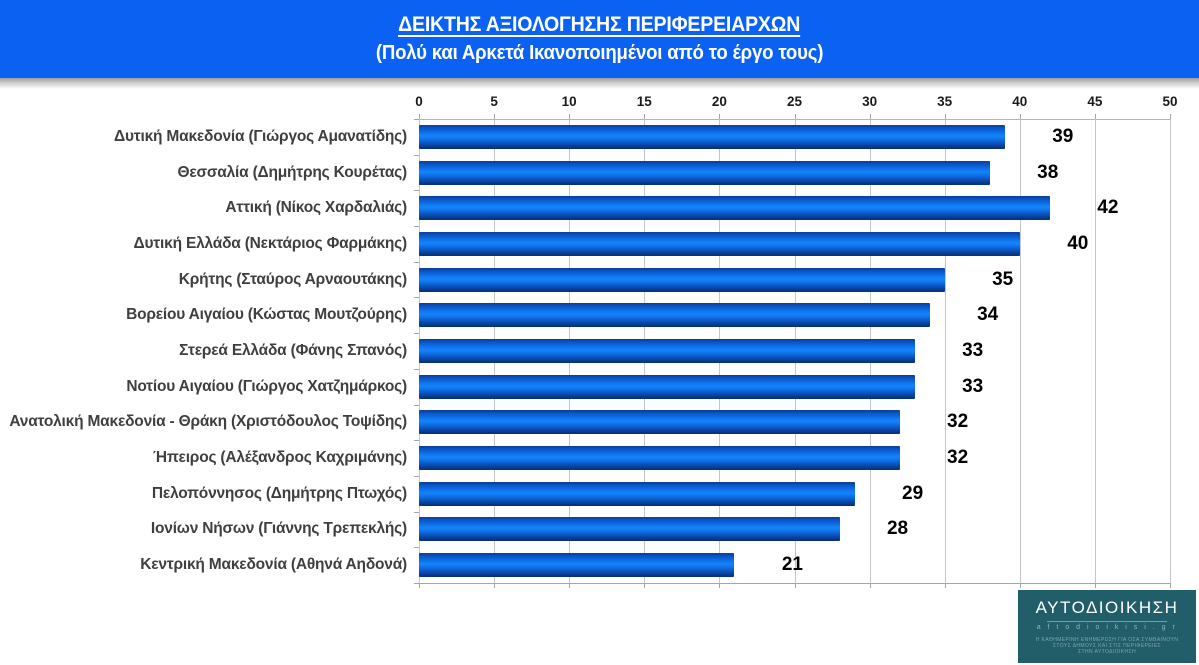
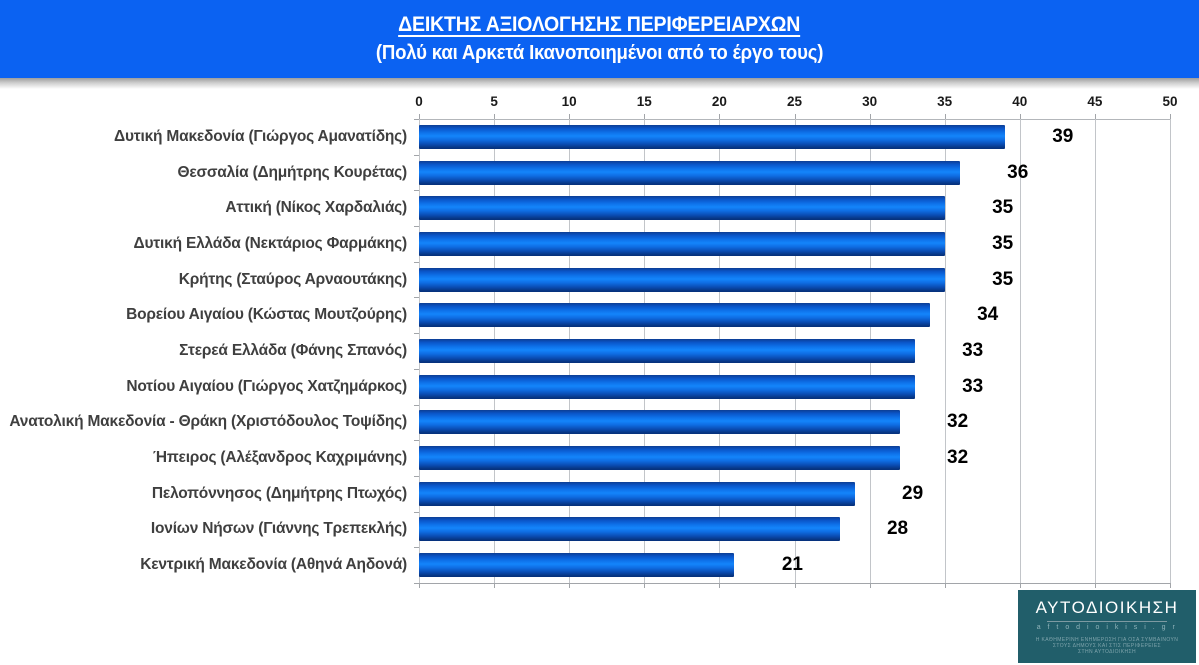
Θεσσαλία (Δημήτρης Κουρέτας): 38 -> 36
Αττική (Νίκος Χαρδαλιάς): 42 -> 35
Δυτική Ελλάδα (Νεκτάριος Φαρμάκης): 40 -> 35
